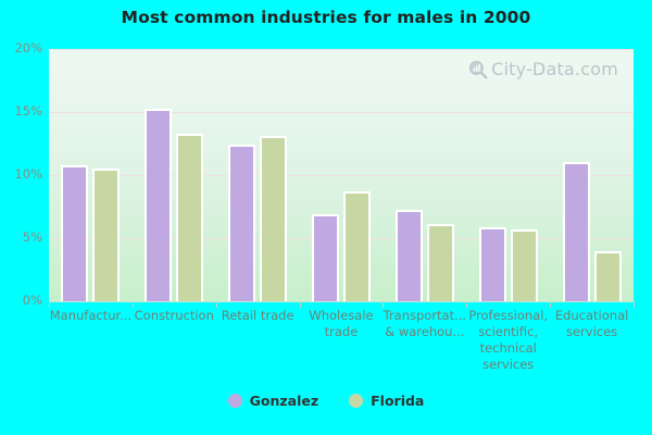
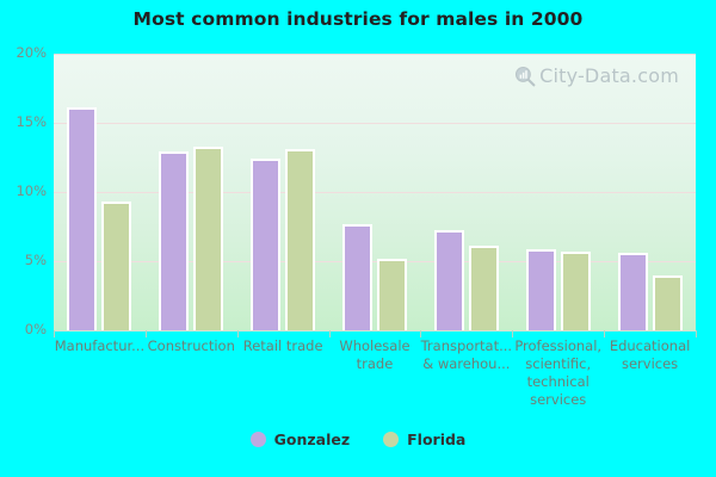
Gonzalez/Manufactur...: 10.8% -> 16.1%
Florida/Manufactur...: 10.5% -> 9.3%
Gonzalez/Construction: 15.3% -> 12.9%
Gonzalez/Wholesale trade: 6.9% -> 7.7%
Florida/Wholesale trade: 8.7% -> 5.2%
Gonzalez/Educational services: 11.0% -> 5.6%
